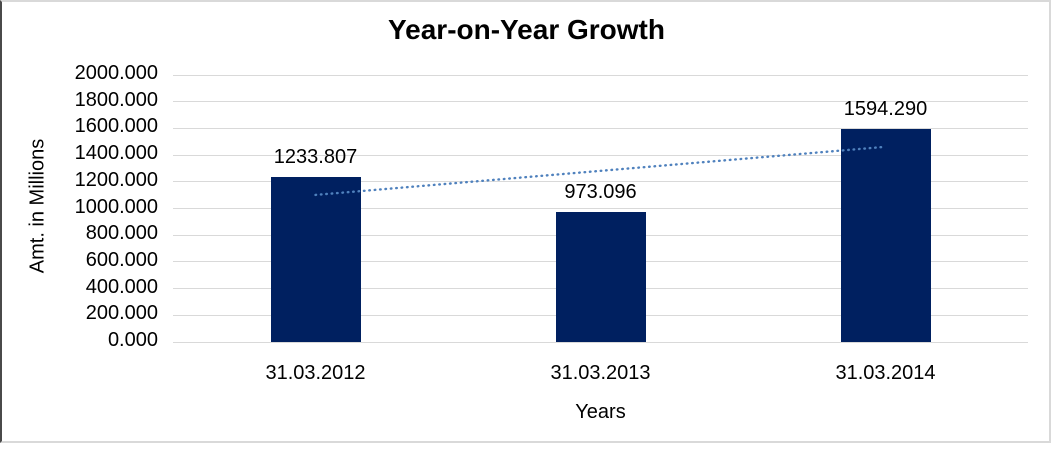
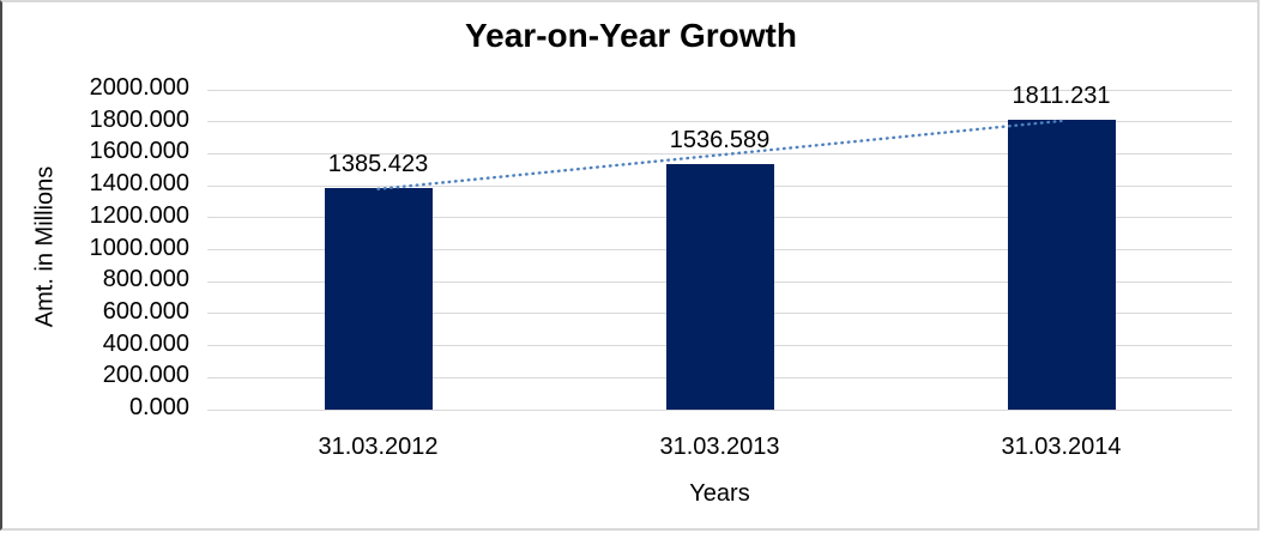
31.03.2012: 1233.807 -> 1385.423
31.03.2013: 973.096 -> 1536.589
31.03.2014: 1594.290 -> 1811.231
